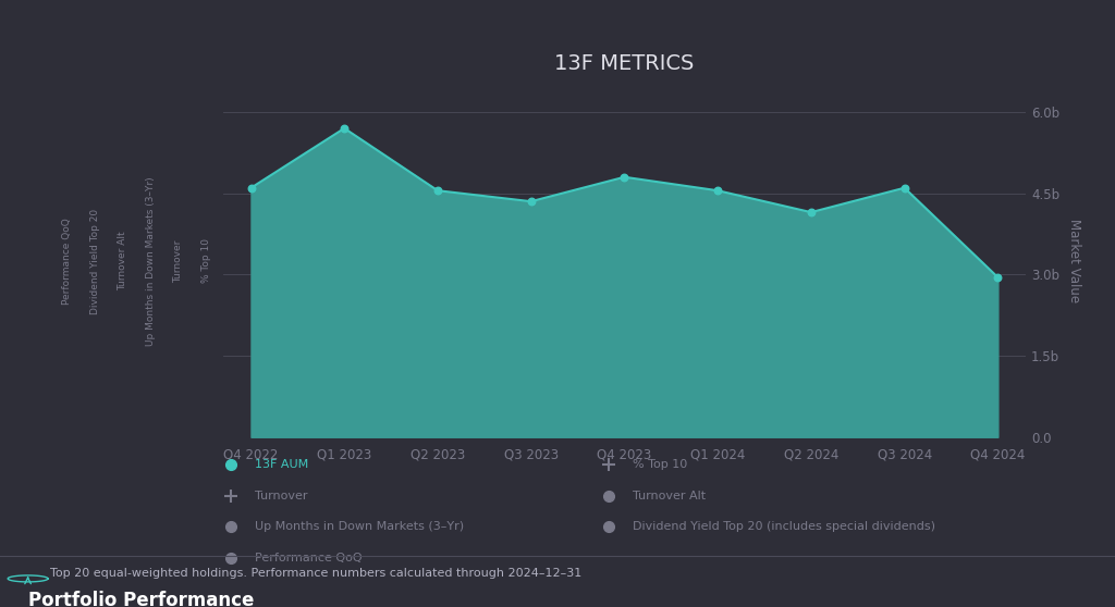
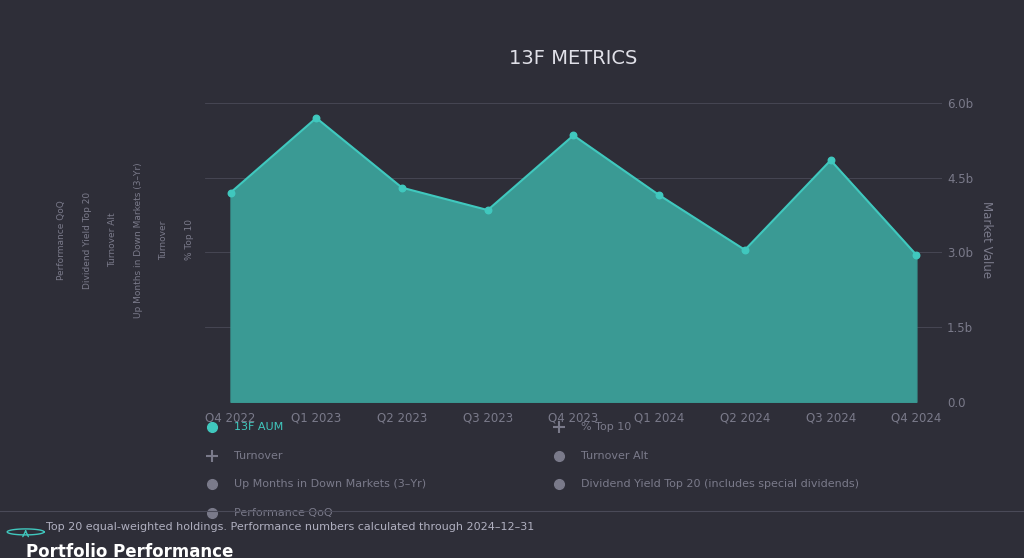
Q4 2022: 4.60b -> 4.20b
Q2 2023: 4.55b -> 4.30b
Q3 2023: 4.35b -> 3.85b
Q4 2023: 4.80b -> 5.35b
Q1 2024: 4.55b -> 4.15b
Q2 2024: 4.15b -> 3.05b
Q3 2024: 4.60b -> 4.85b
